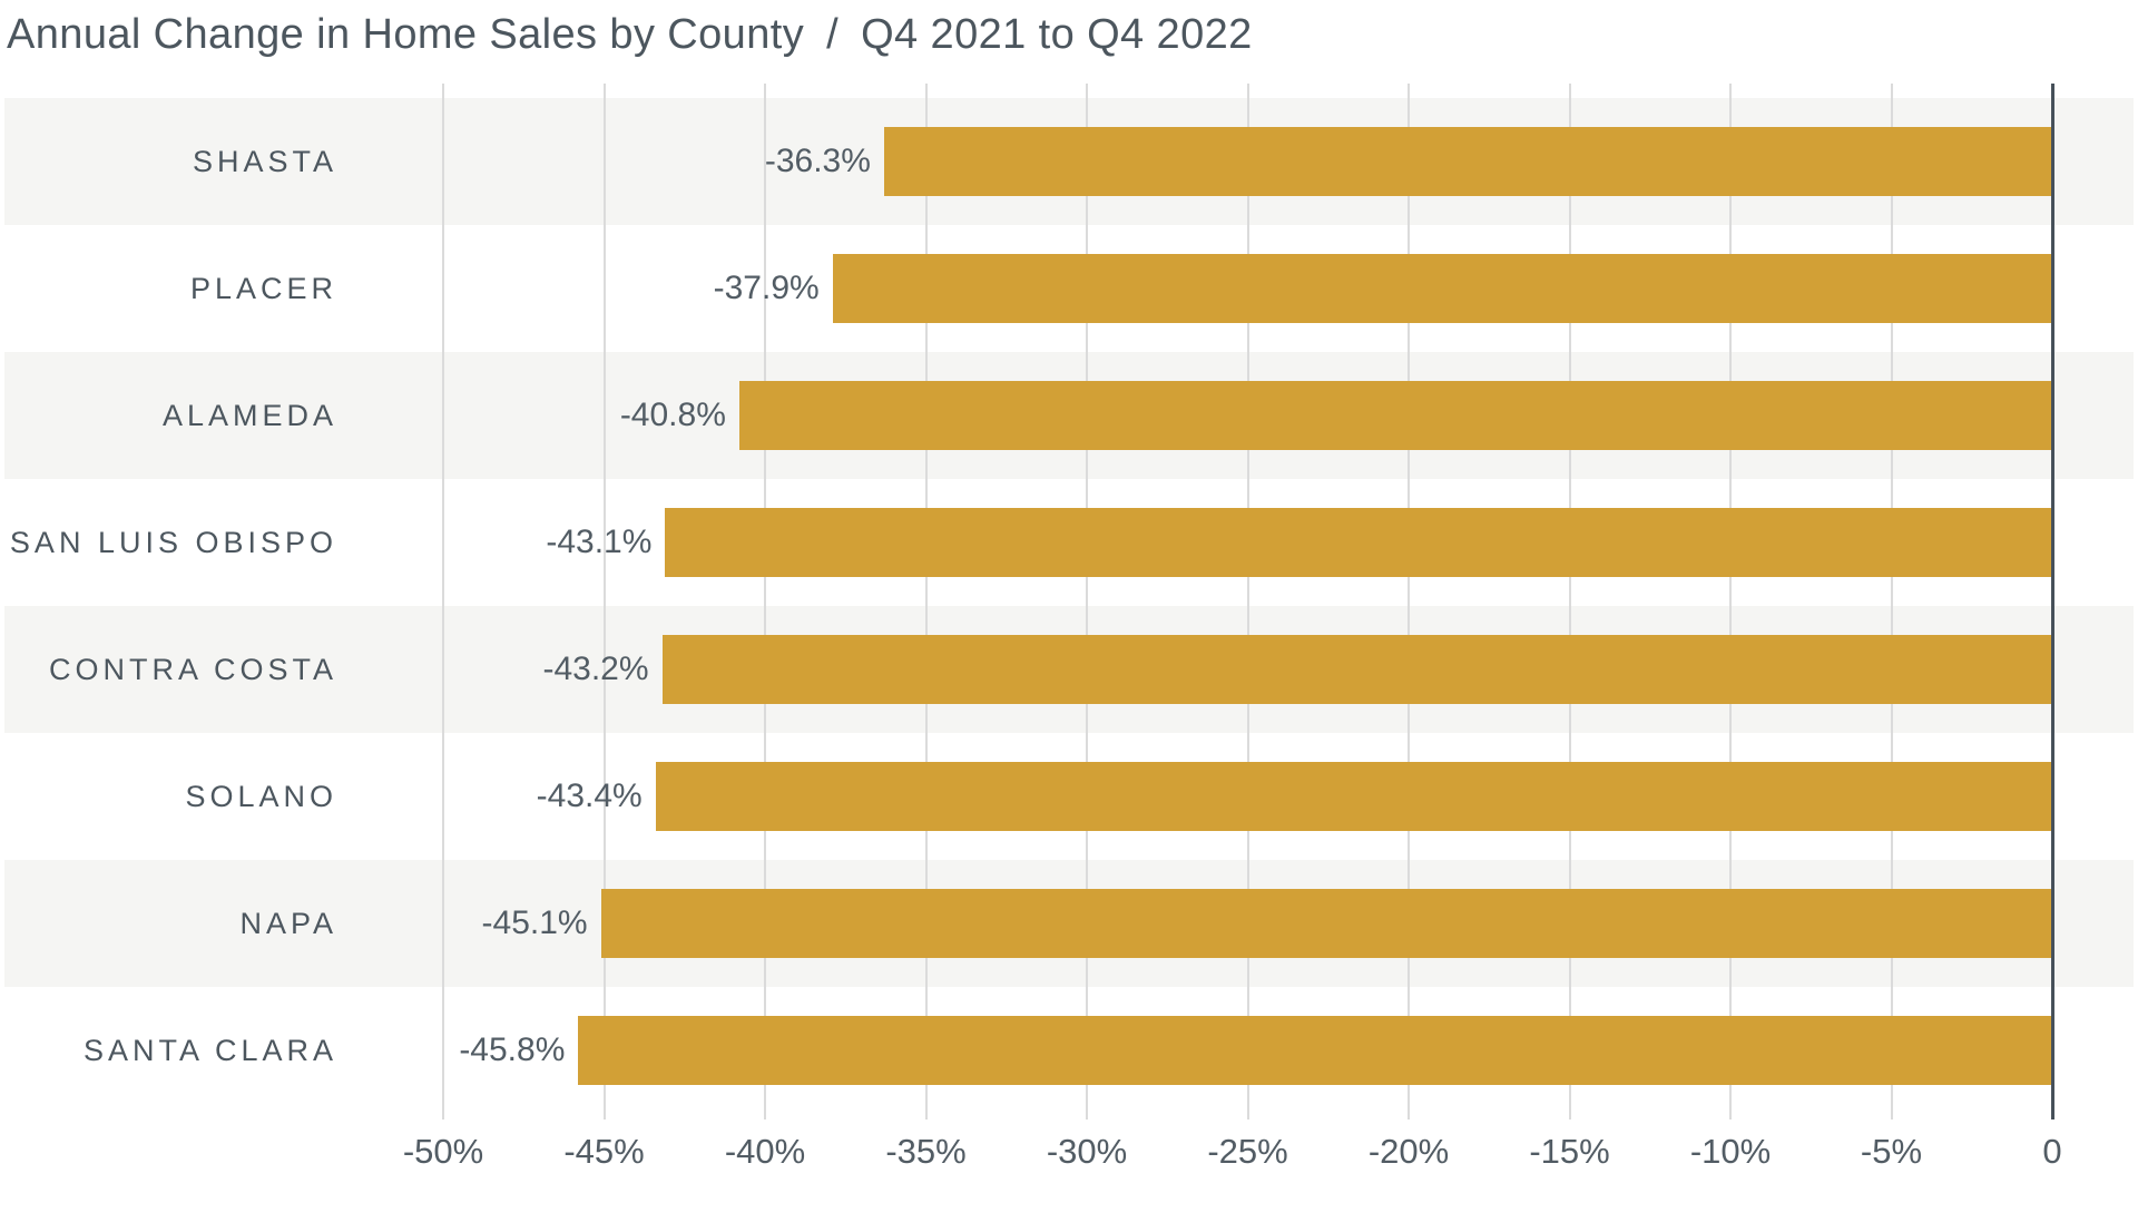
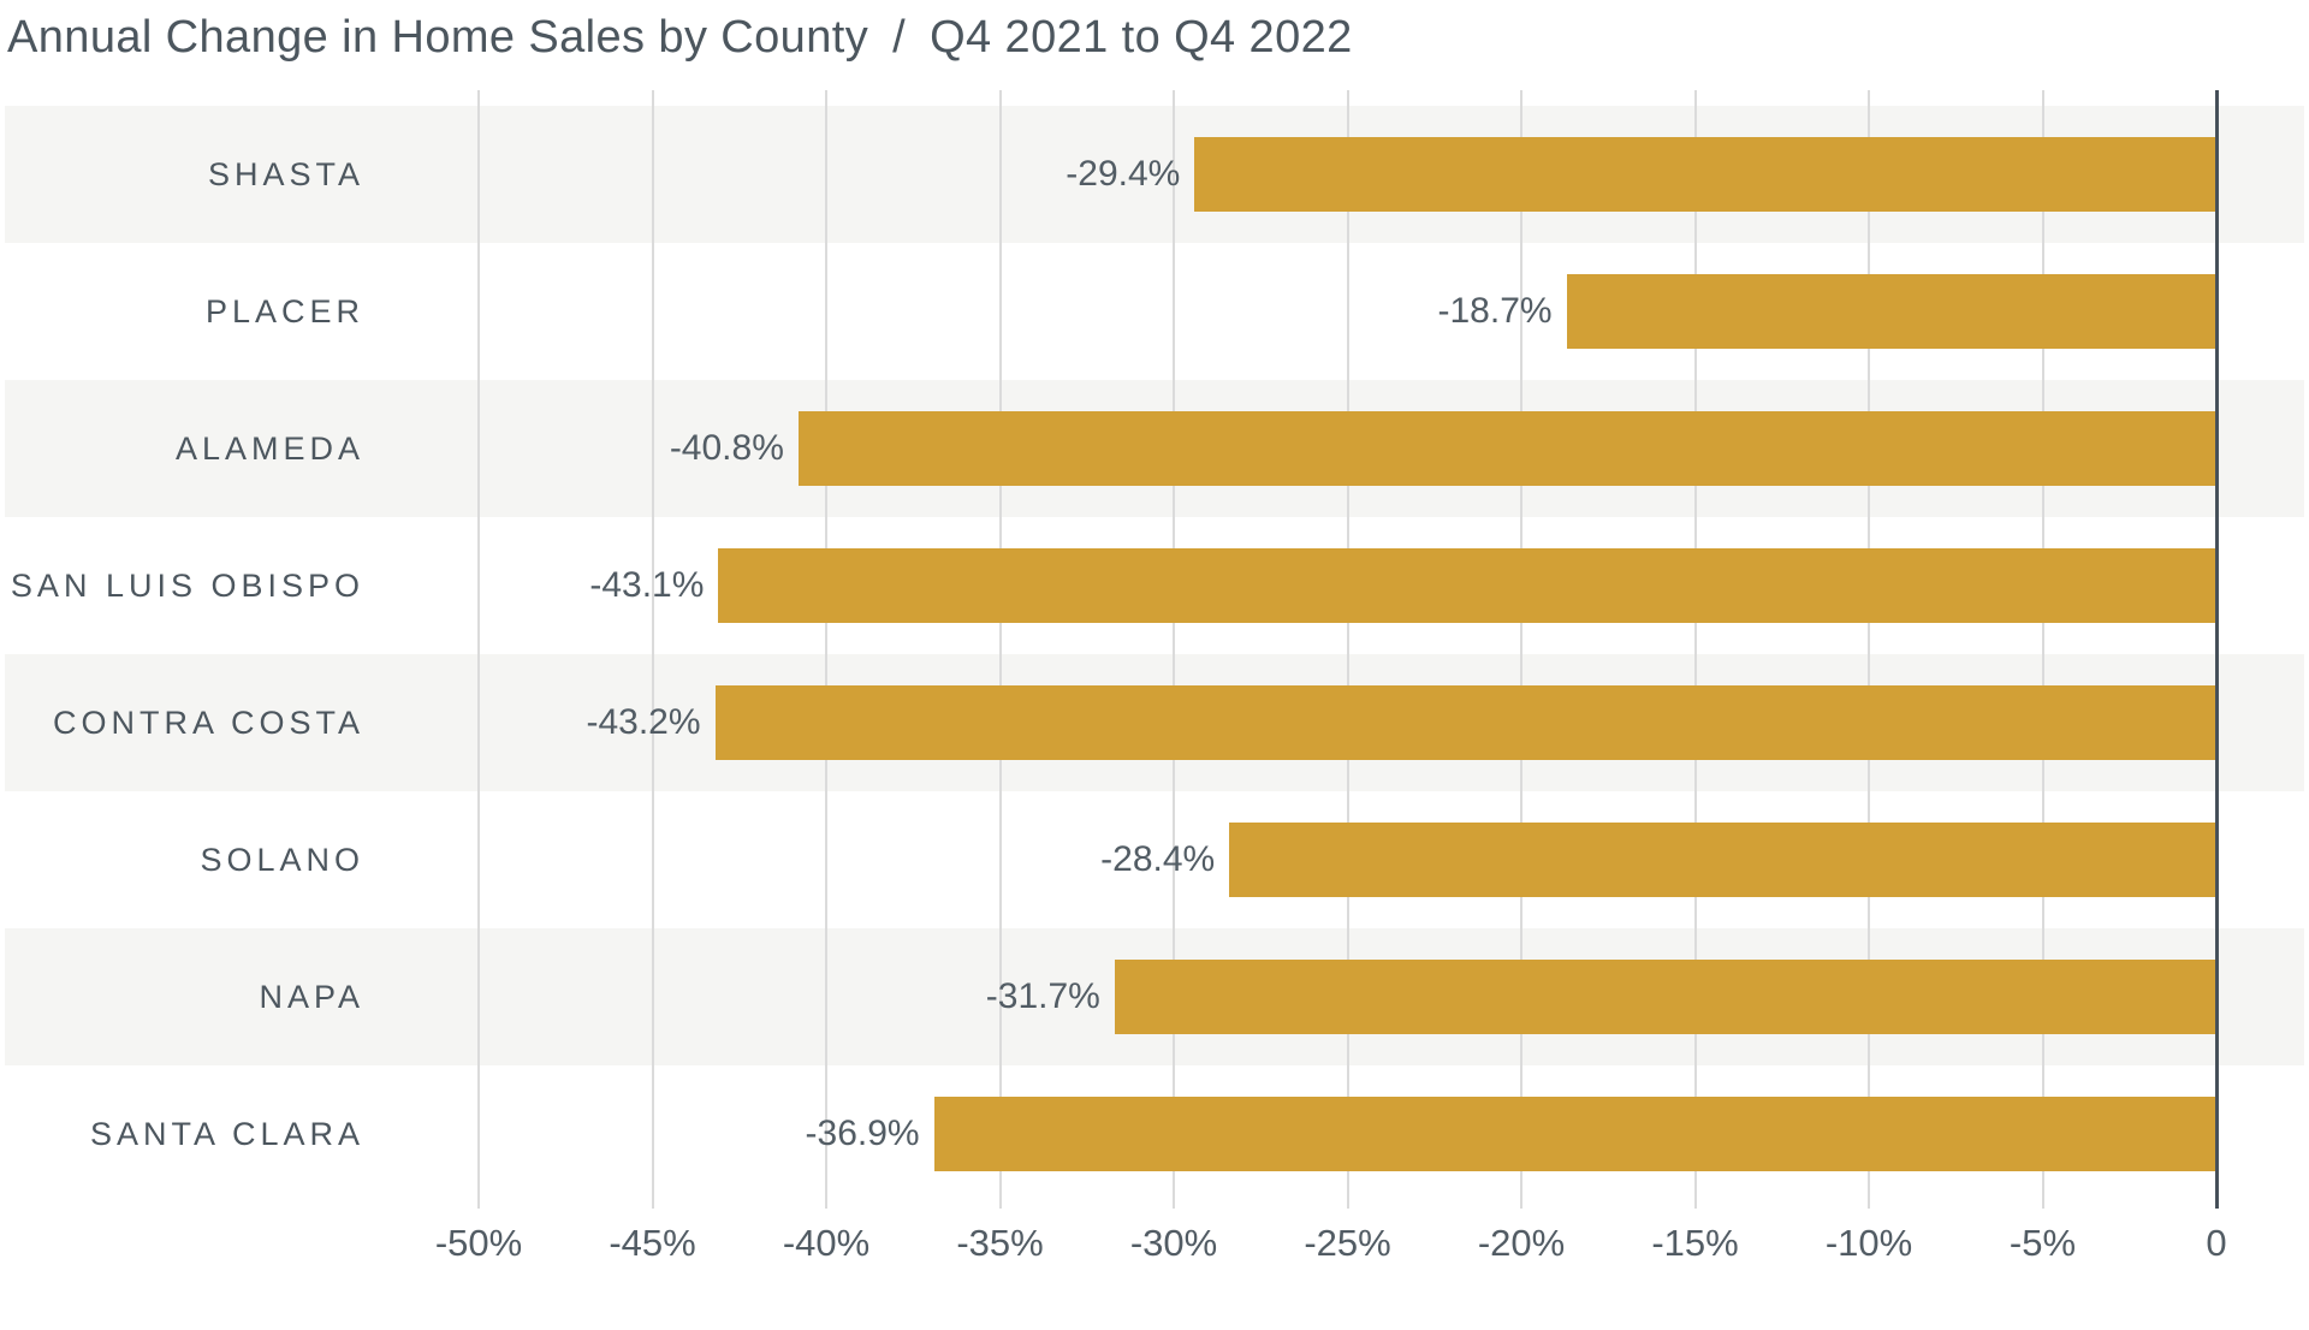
SHASTA: -36.3% -> -29.4%
PLACER: -37.9% -> -18.7%
SOLANO: -43.4% -> -28.4%
NAPA: -45.1% -> -31.7%
SANTA CLARA: -45.8% -> -36.9%
